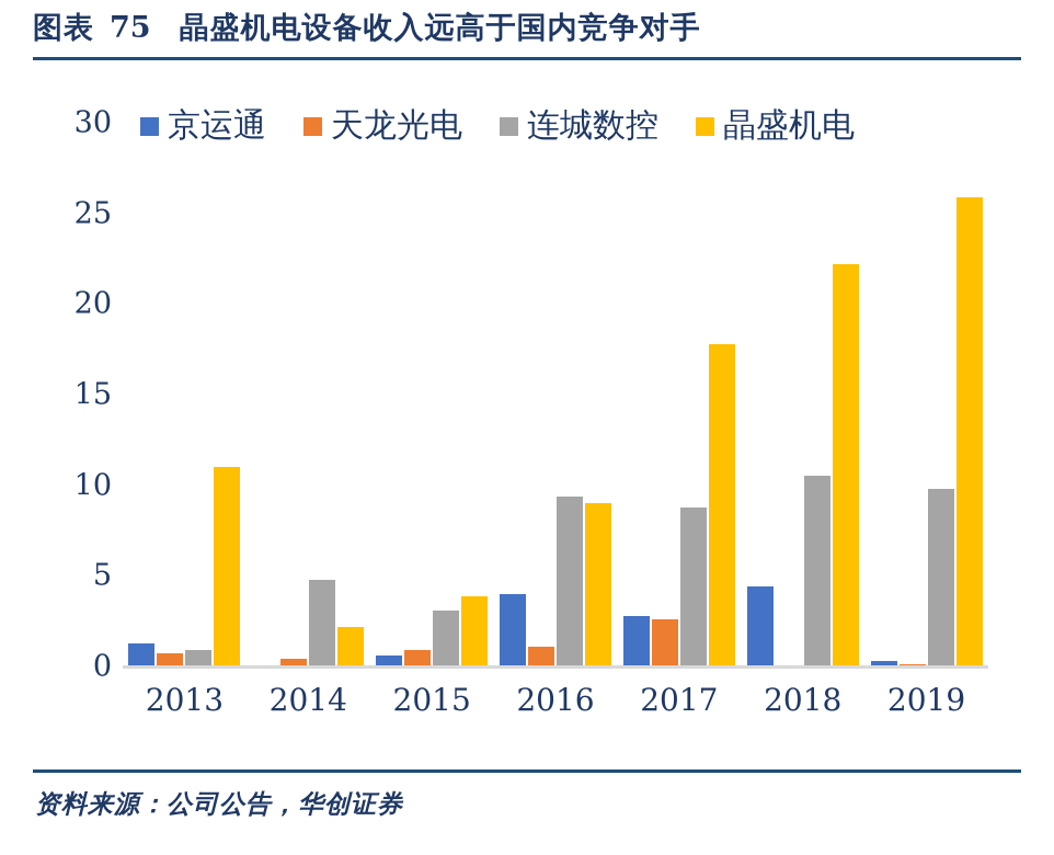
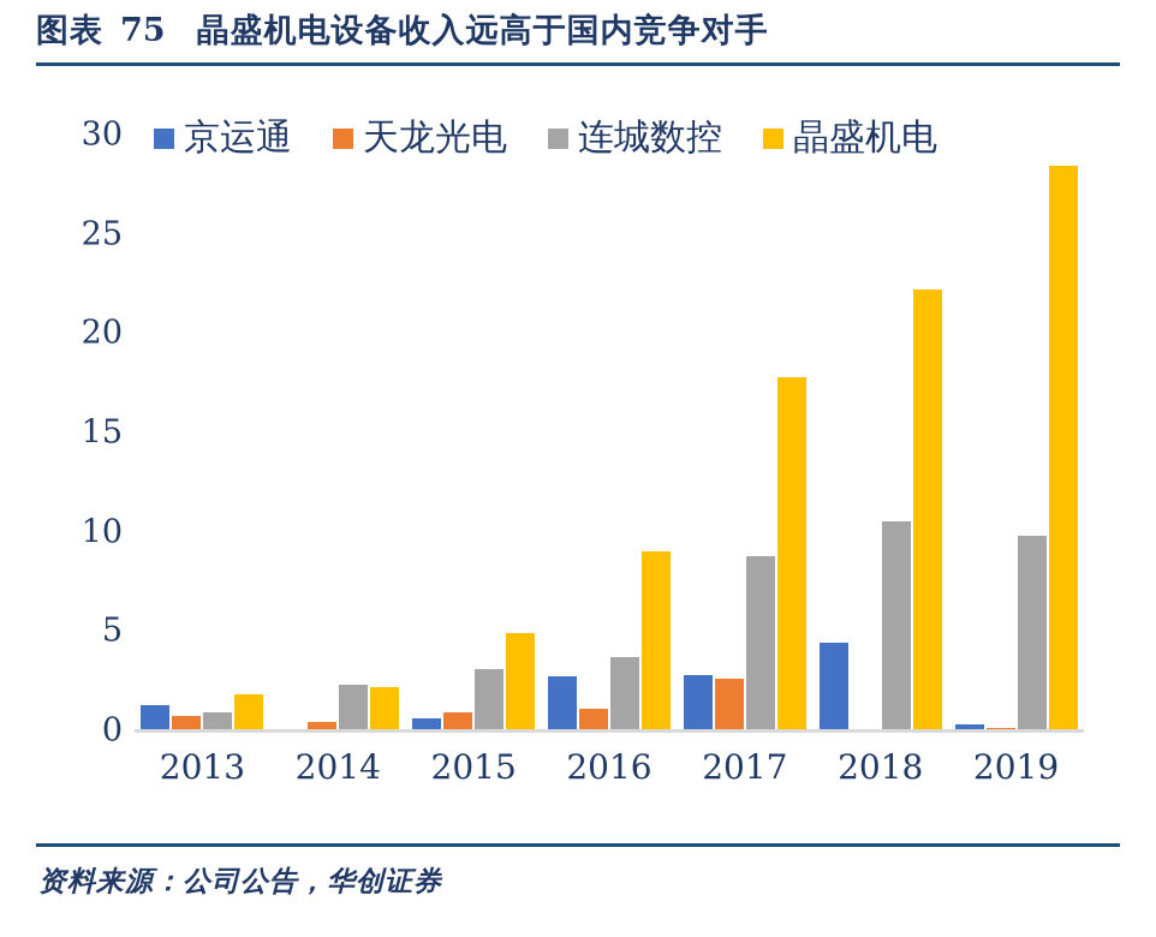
晶盛机电/2013: 11.0 -> 1.8
连城数控/2014: 4.8 -> 2.3
晶盛机电/2015: 3.9 -> 4.9
京运通/2016: 4.0 -> 2.7
连城数控/2016: 9.4 -> 3.7
晶盛机电/2019: 25.9 -> 28.4
